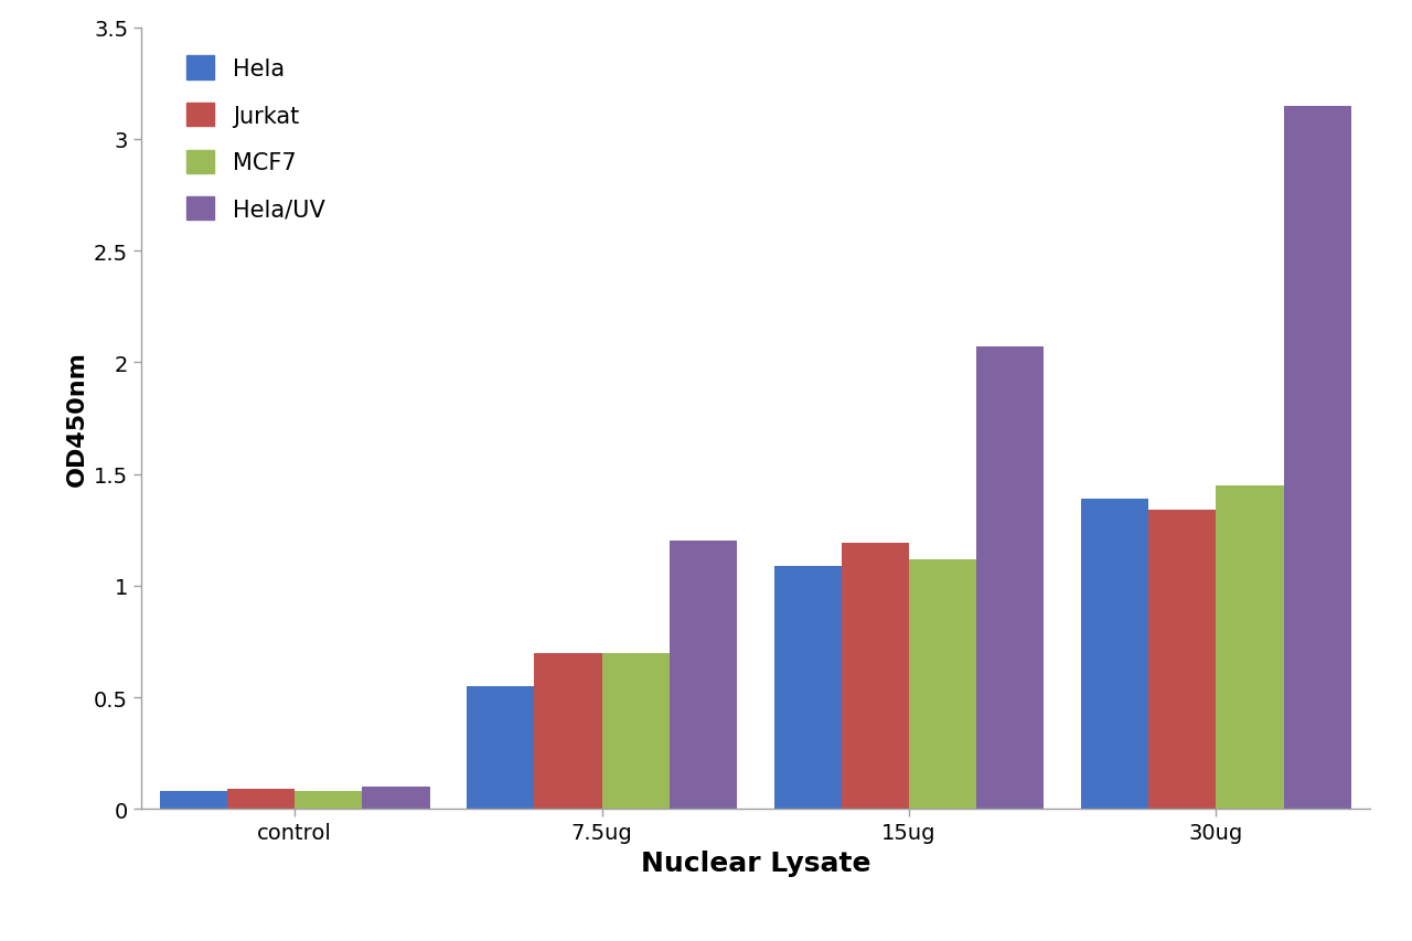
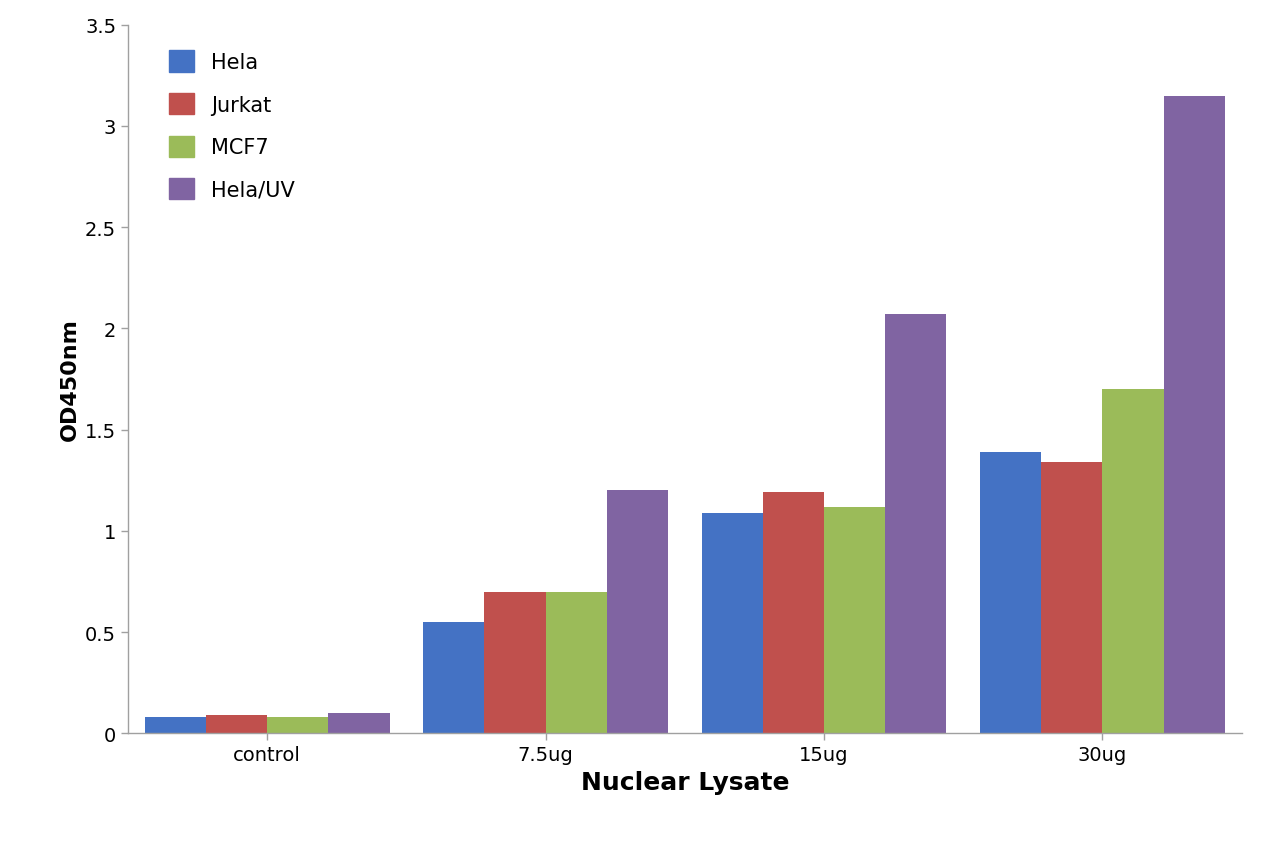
MCF7/30ug: 1.45 -> 1.70
